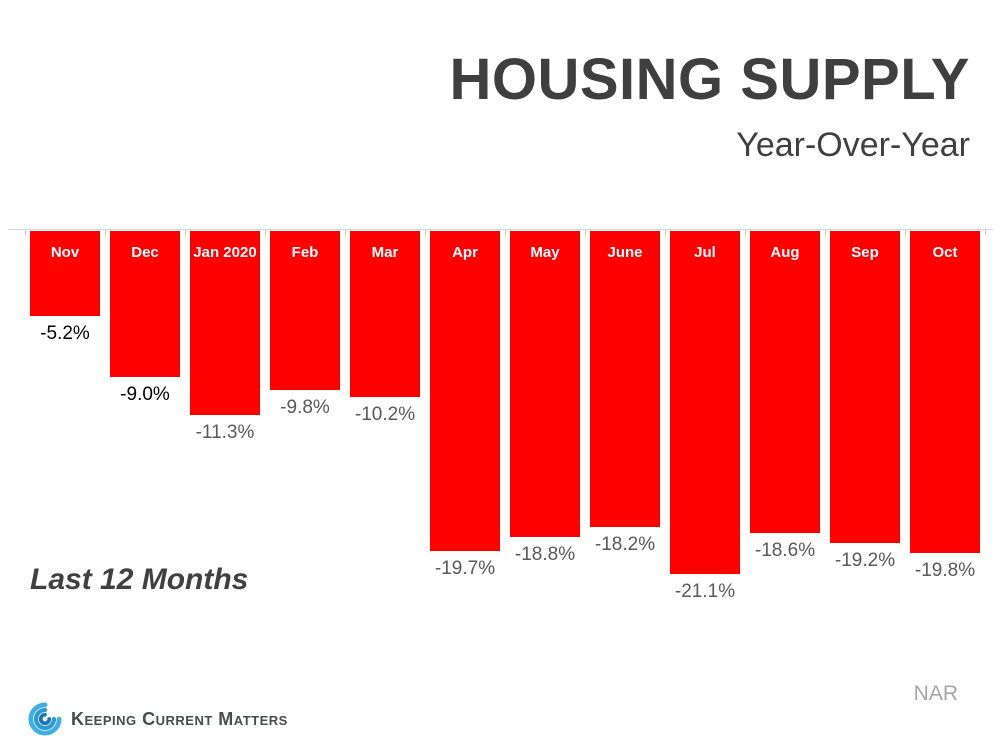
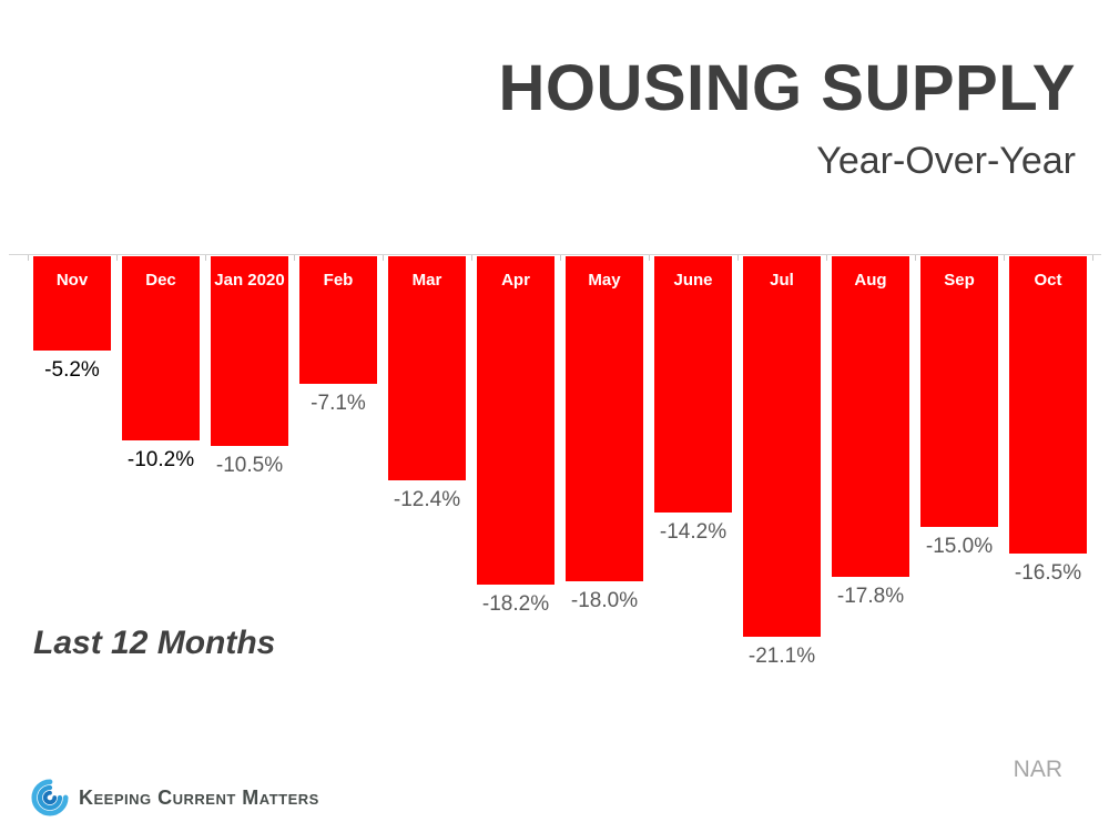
Dec: -9.0% -> -10.2%
Jan 2020: -11.3% -> -10.5%
Feb: -9.8% -> -7.1%
Mar: -10.2% -> -12.4%
Apr: -19.7% -> -18.2%
May: -18.8% -> -18.0%
June: -18.2% -> -14.2%
Aug: -18.6% -> -17.8%
Sep: -19.2% -> -15.0%
Oct: -19.8% -> -16.5%
